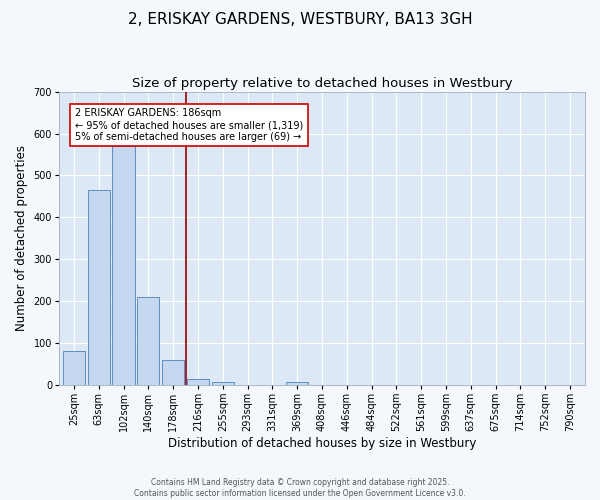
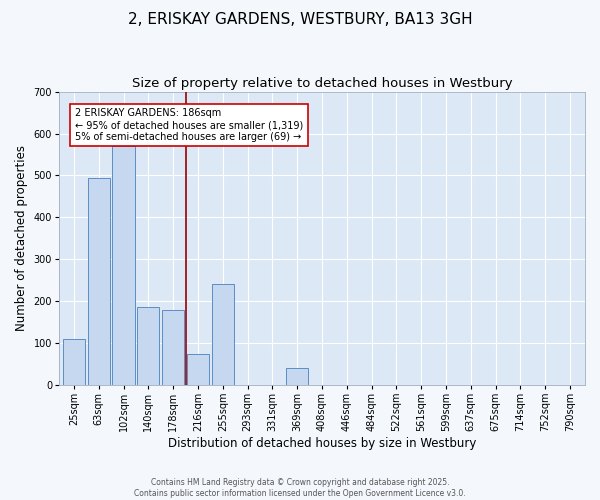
25sqm: 80 -> 110
63sqm: 465 -> 495
140sqm: 210 -> 185
178sqm: 60 -> 180
216sqm: 15 -> 75
255sqm: 8 -> 240
369sqm: 6 -> 40
